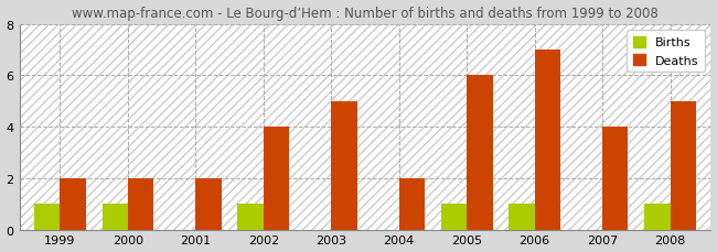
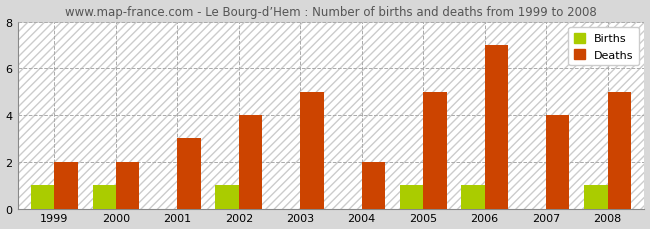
Deaths/2001: 2 -> 3
Deaths/2005: 6 -> 5
